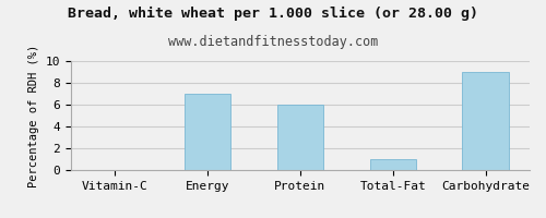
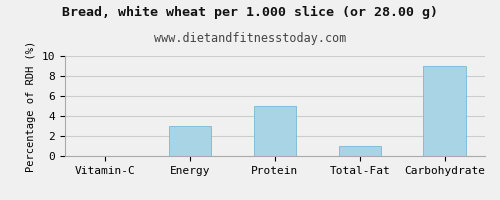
Energy: 7 -> 3
Protein: 6 -> 5
